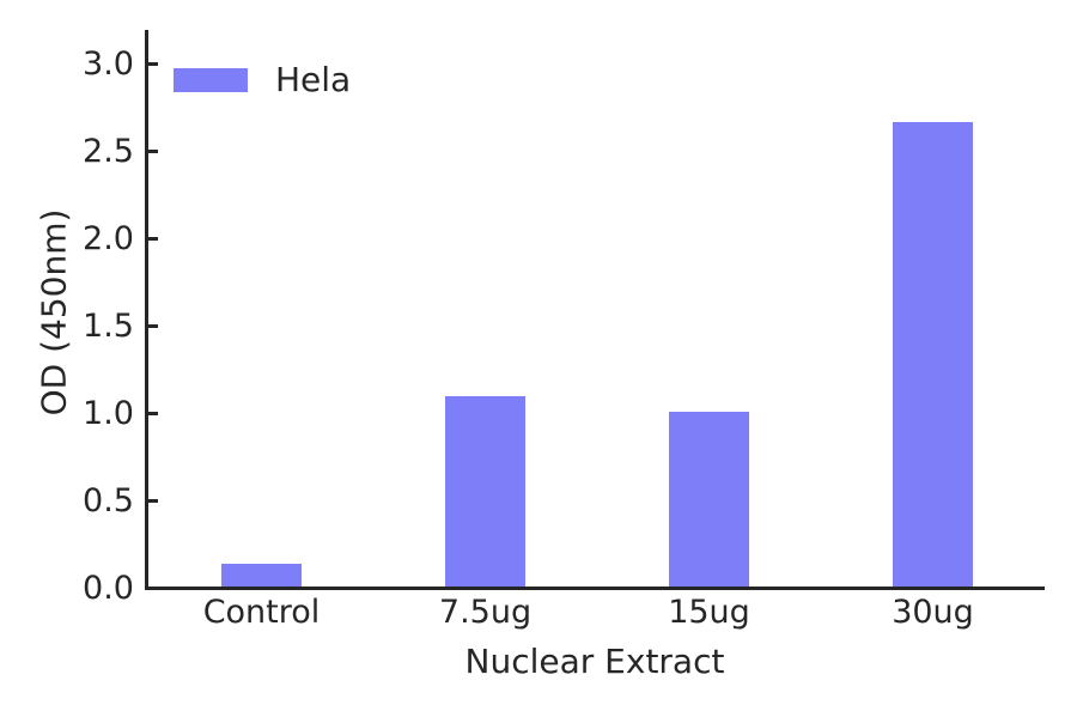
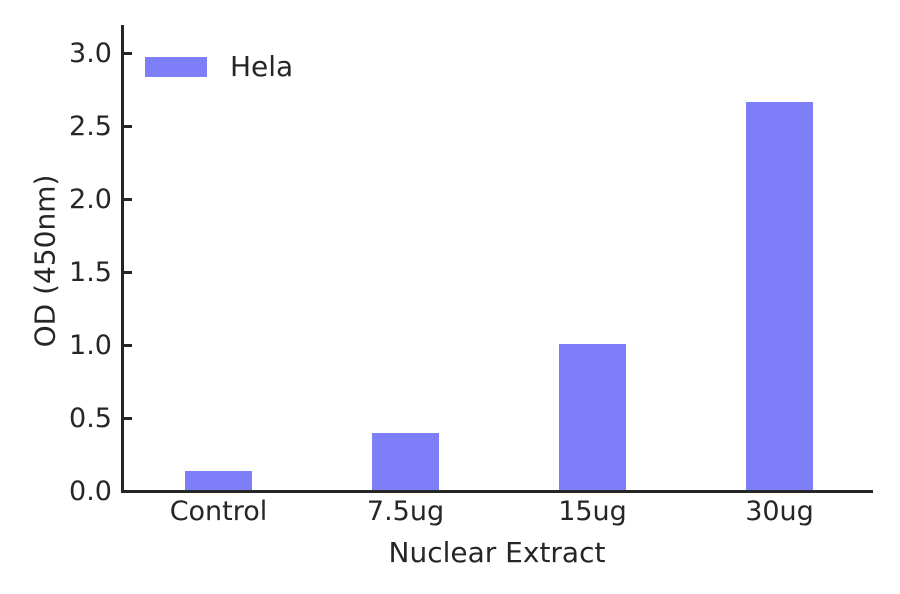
7.5ug: 1.09 -> 0.39
